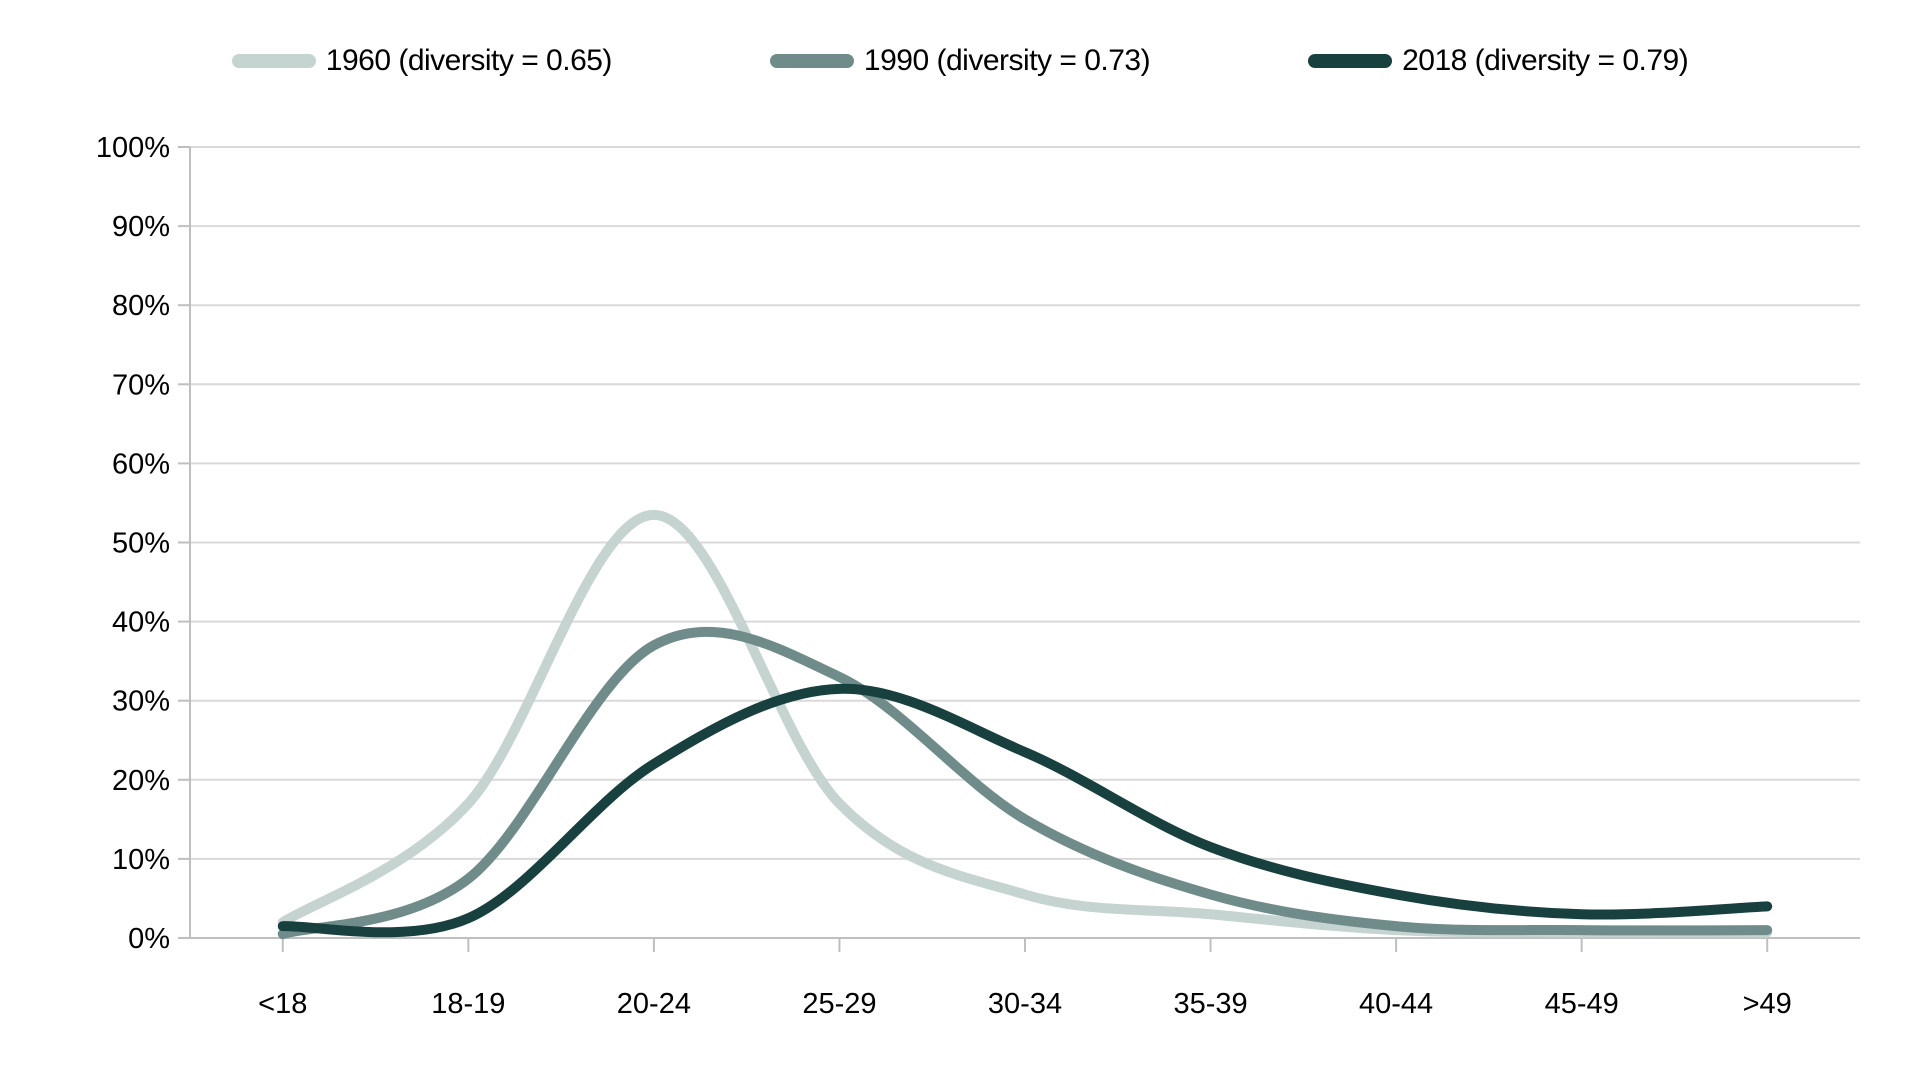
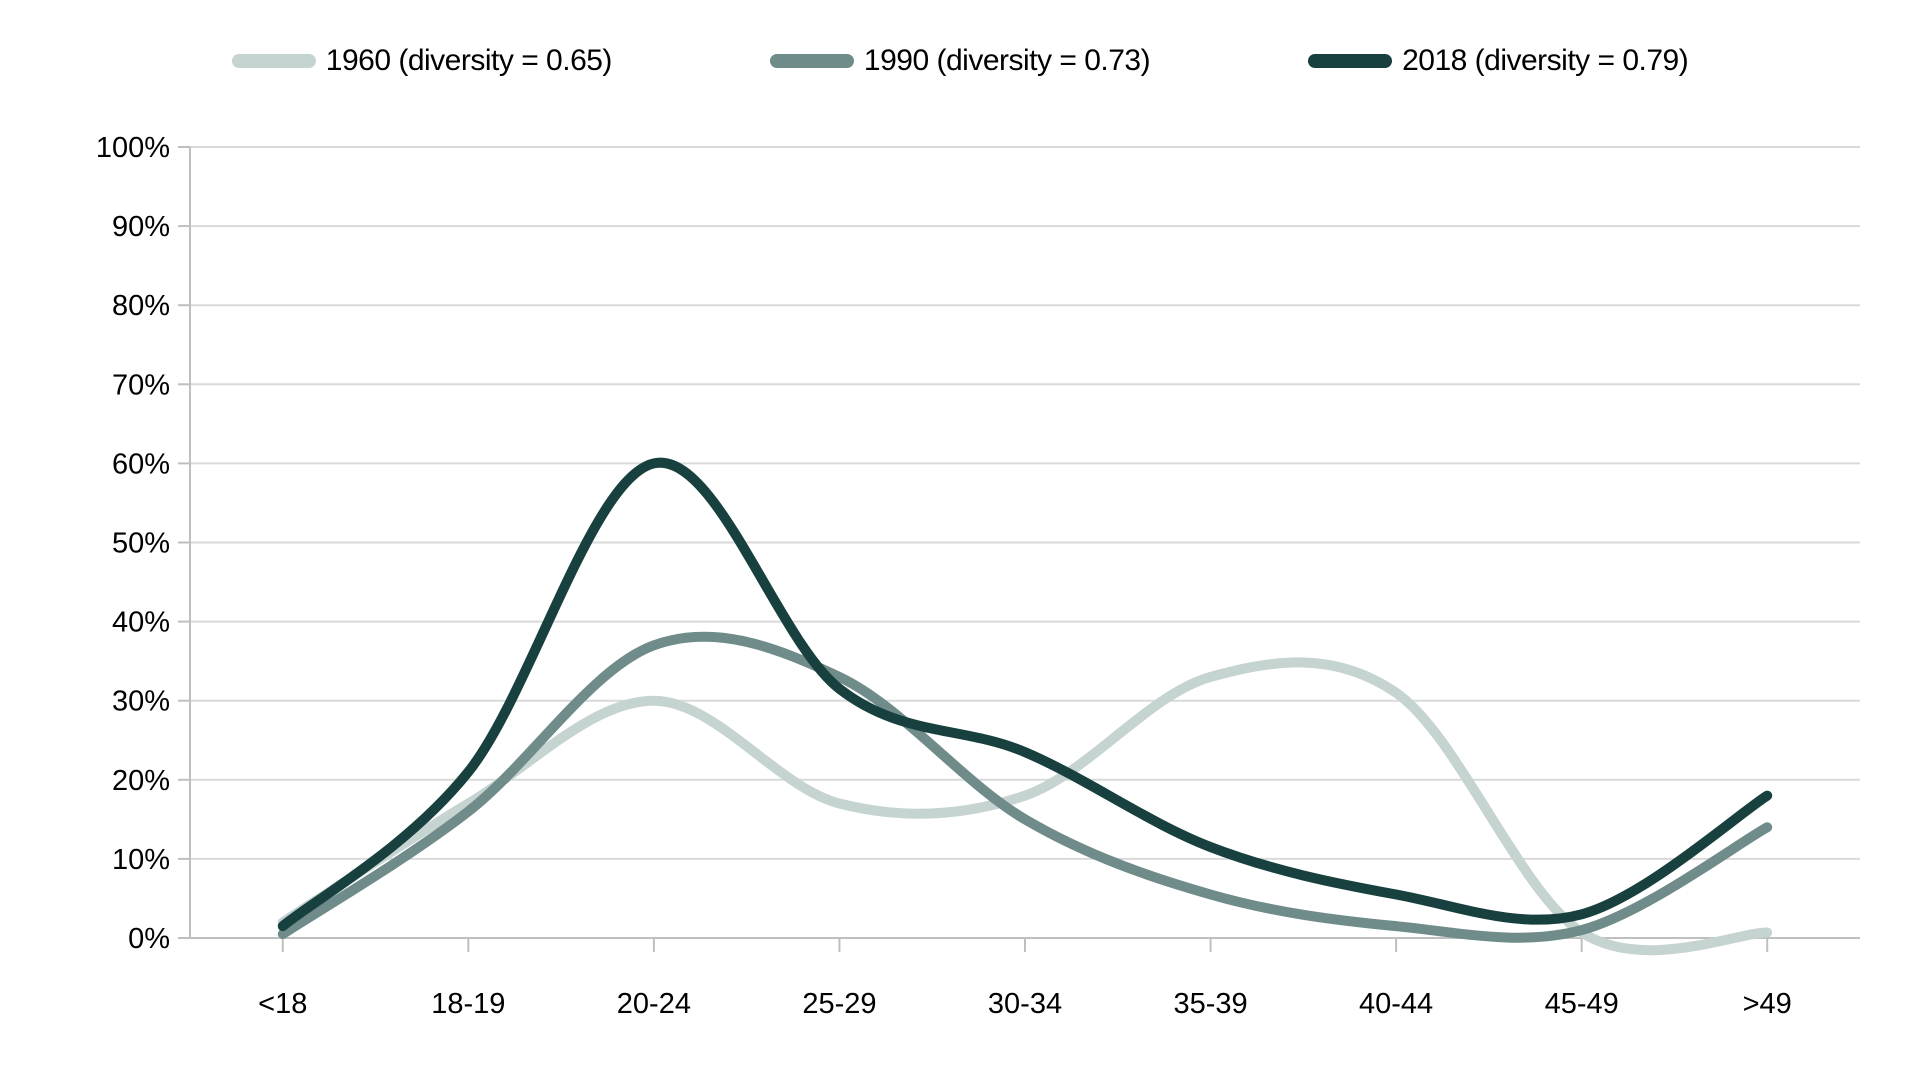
1990 (diversity = 0.73)/18-19: 8% -> 16%
2018 (diversity = 0.79)/18-19: 2% -> 21%
1960 (diversity = 0.65)/20-24: 54% -> 30%
2018 (diversity = 0.79)/20-24: 22% -> 60%
1960 (diversity = 0.65)/30-34: 6% -> 18%
1960 (diversity = 0.65)/35-39: 3% -> 33%
1960 (diversity = 0.65)/40-44: 1% -> 31%
1990 (diversity = 0.73)/>49: 1% -> 14%
2018 (diversity = 0.79)/>49: 4% -> 18%
